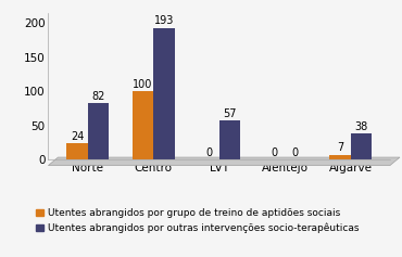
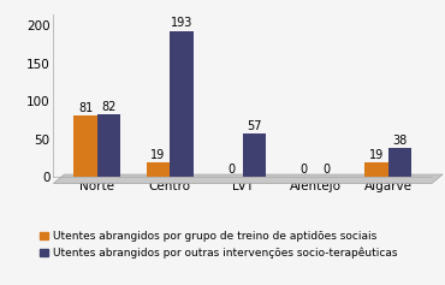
Utentes abrangidos por grupo de treino de aptidões sociais/Norte: 24 -> 81
Utentes abrangidos por grupo de treino de aptidões sociais/Centro: 100 -> 19
Utentes abrangidos por grupo de treino de aptidões sociais/Algarve: 7 -> 19
